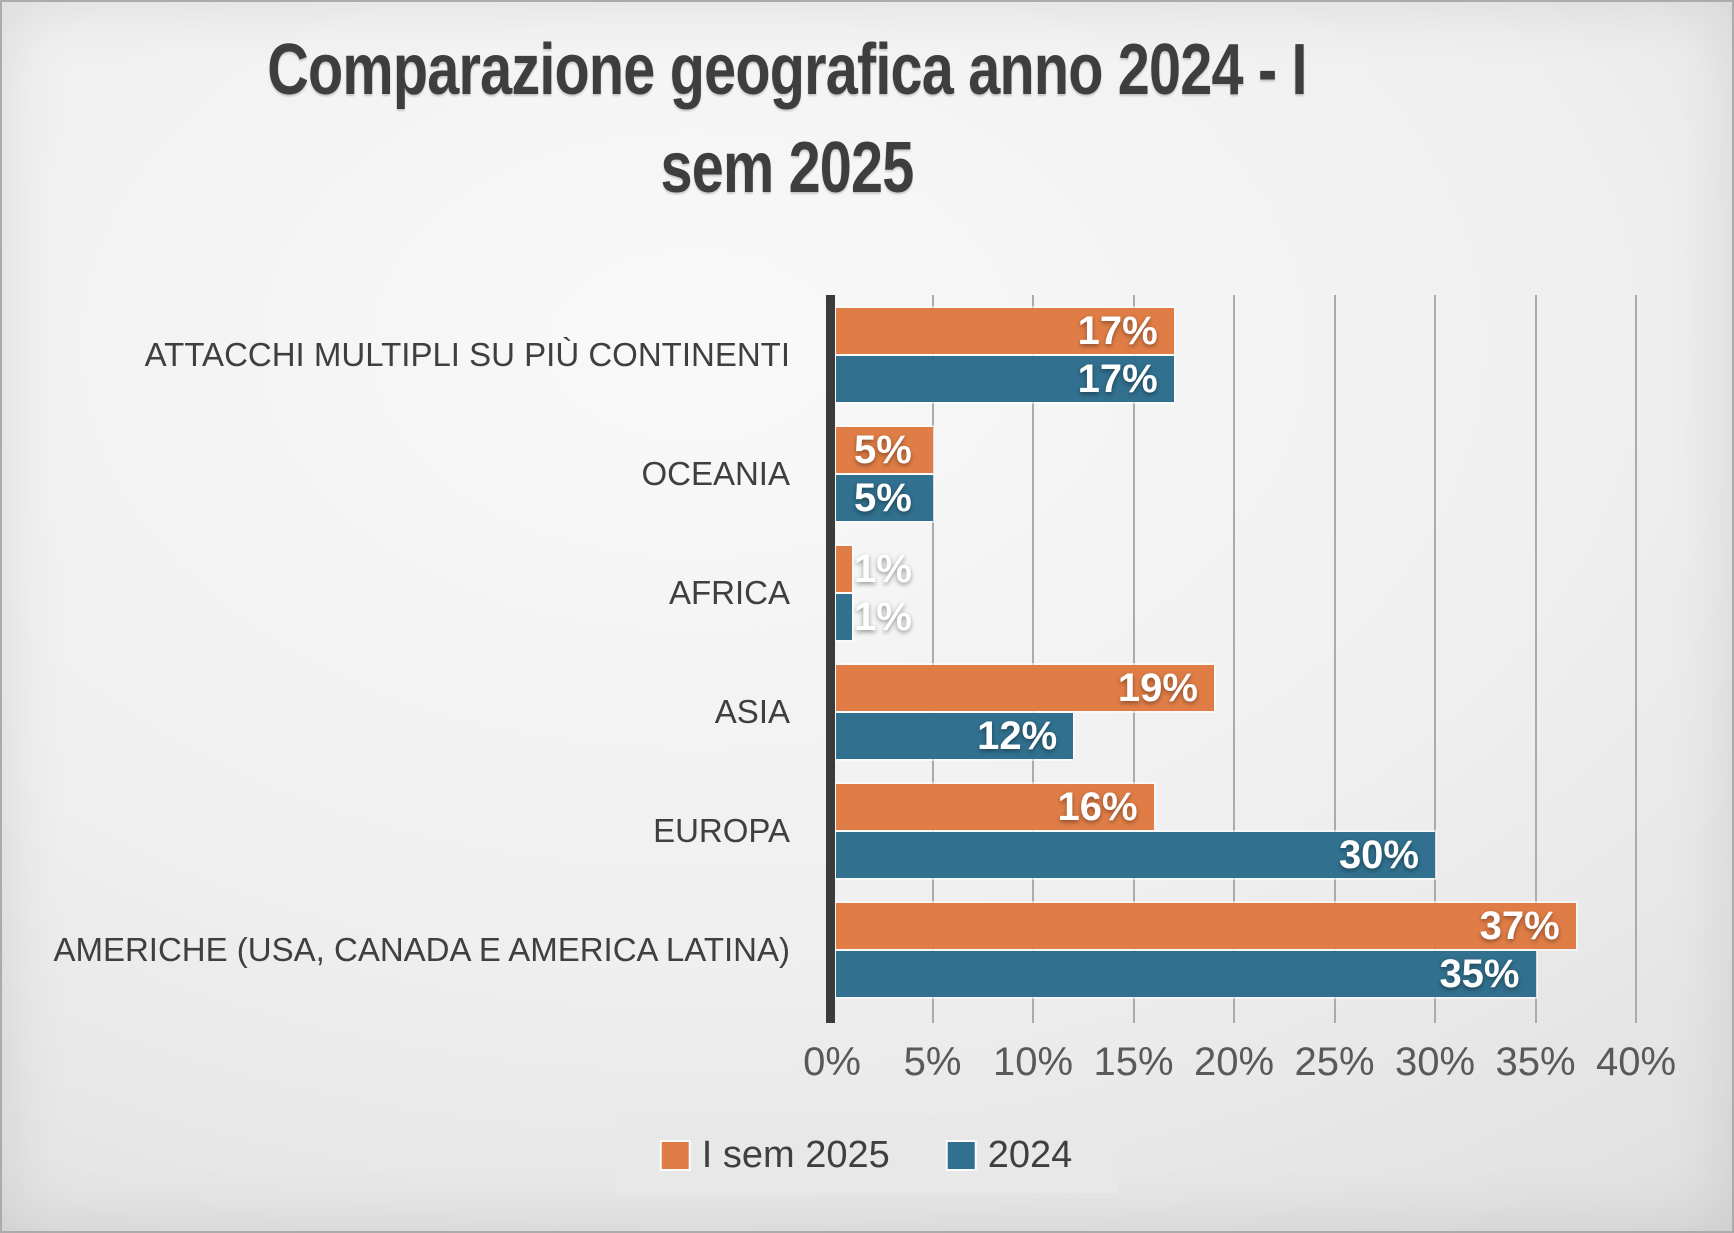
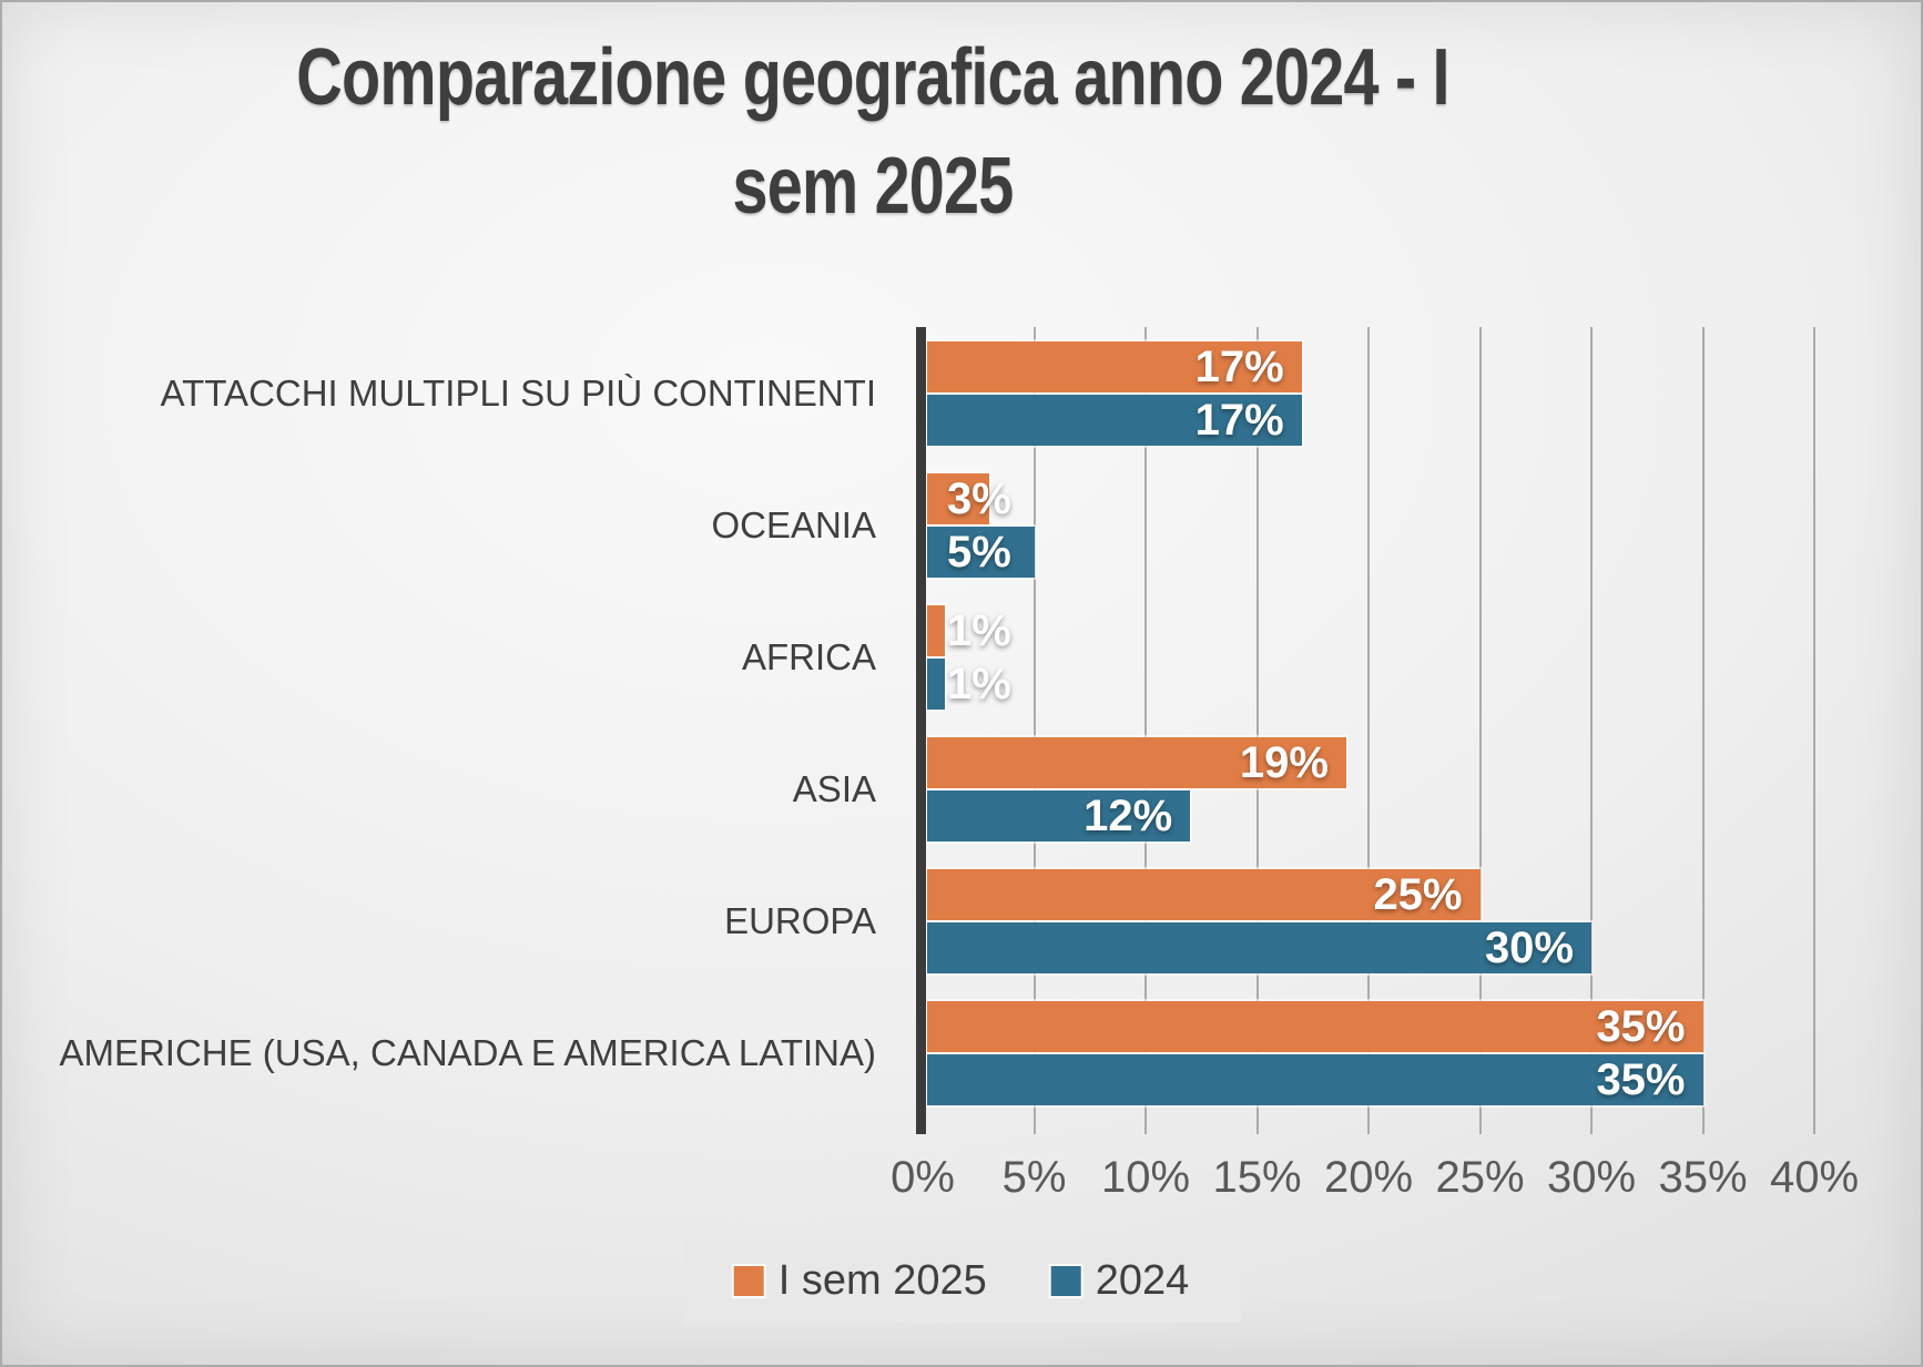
I sem 2025/OCEANIA: 5% -> 3%
I sem 2025/EUROPA: 16% -> 25%
I sem 2025/AMERICHE (USA, CANADA E AMERICA LATINA): 37% -> 35%
